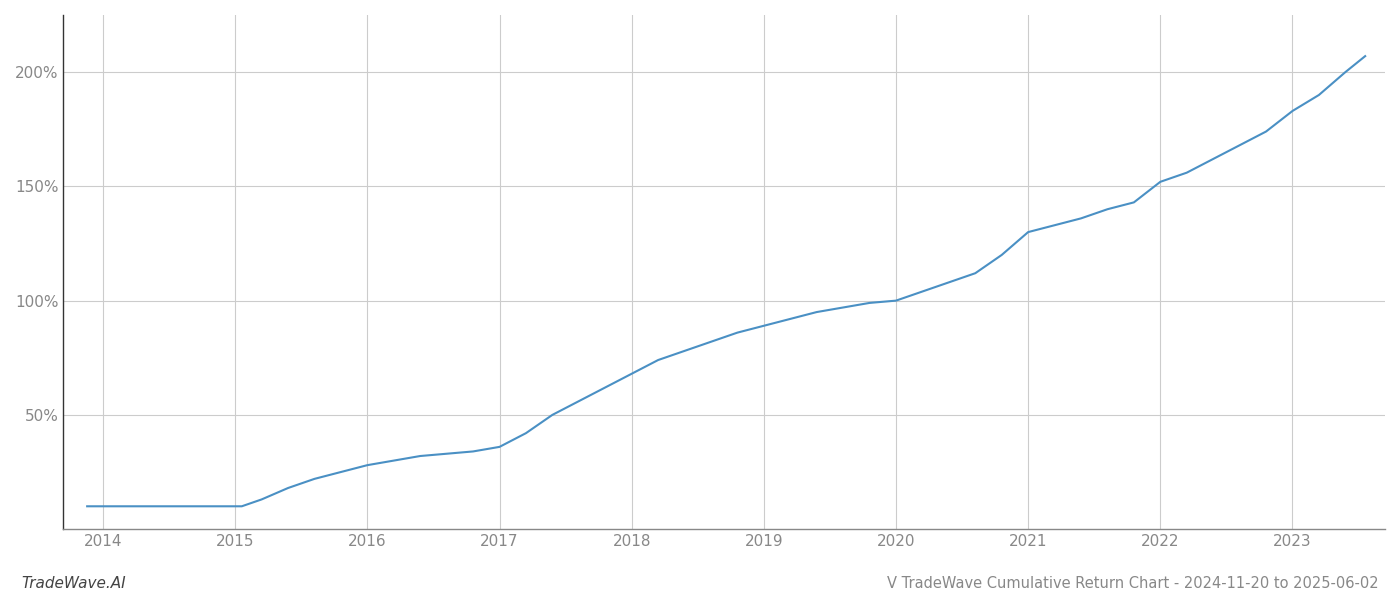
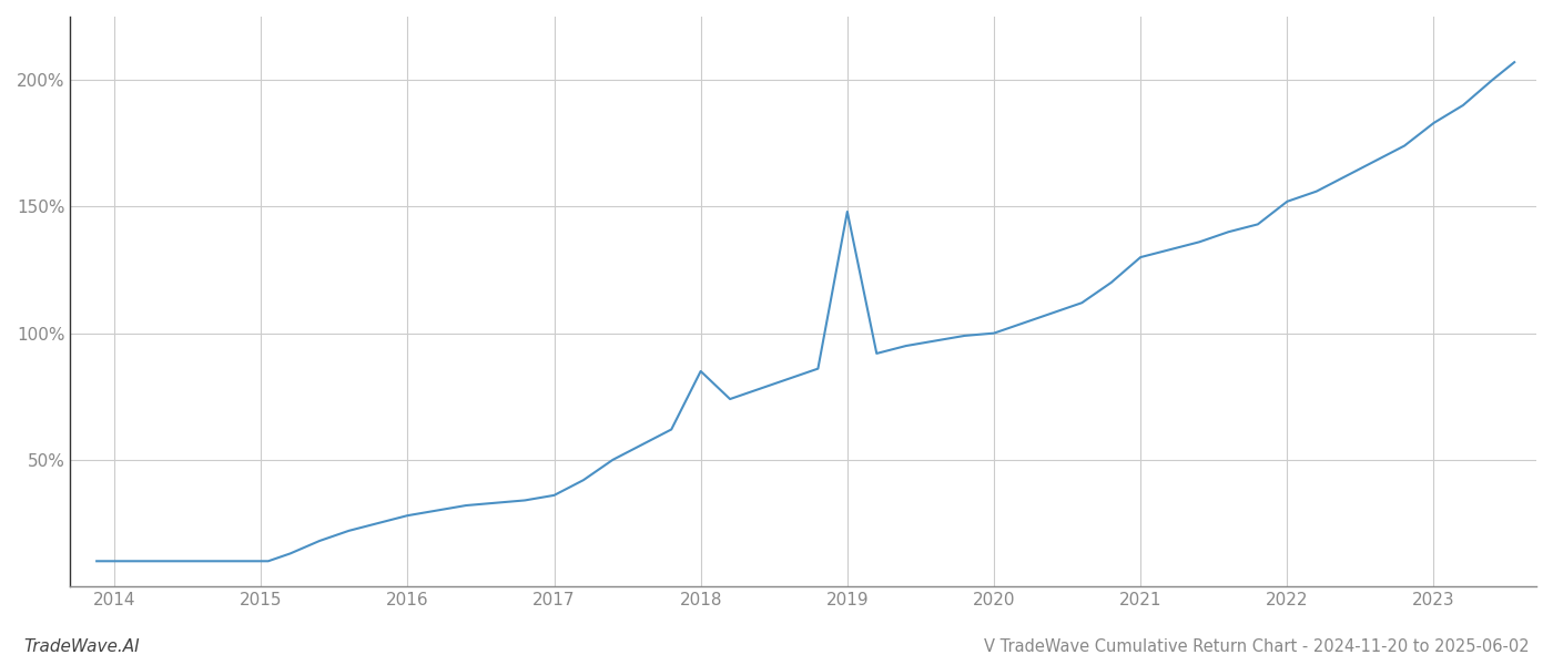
2018: 68% -> 85%
2019: 89% -> 148%
